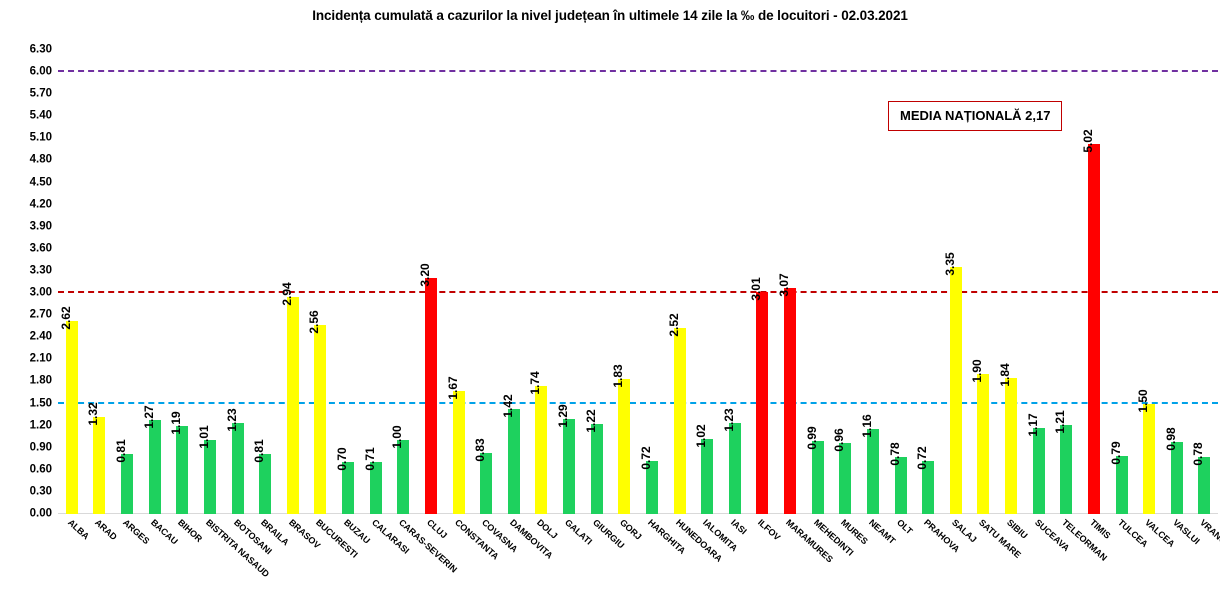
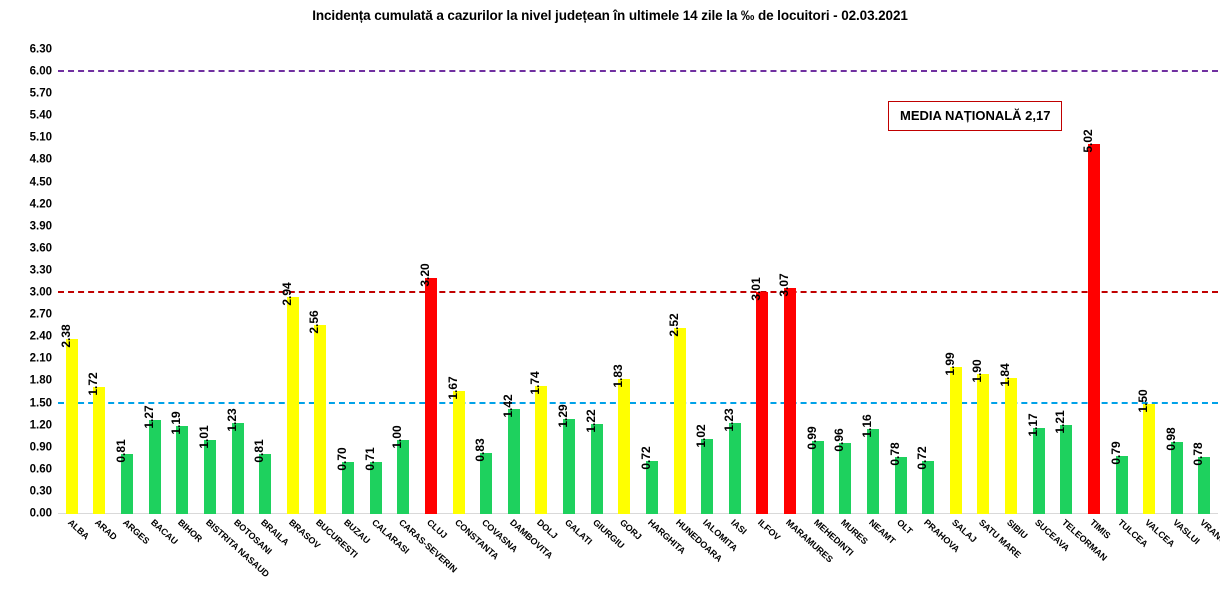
ALBA: 2.62 -> 2.38
ARAD: 1.32 -> 1.72
SALAJ: 3.35 -> 1.99
